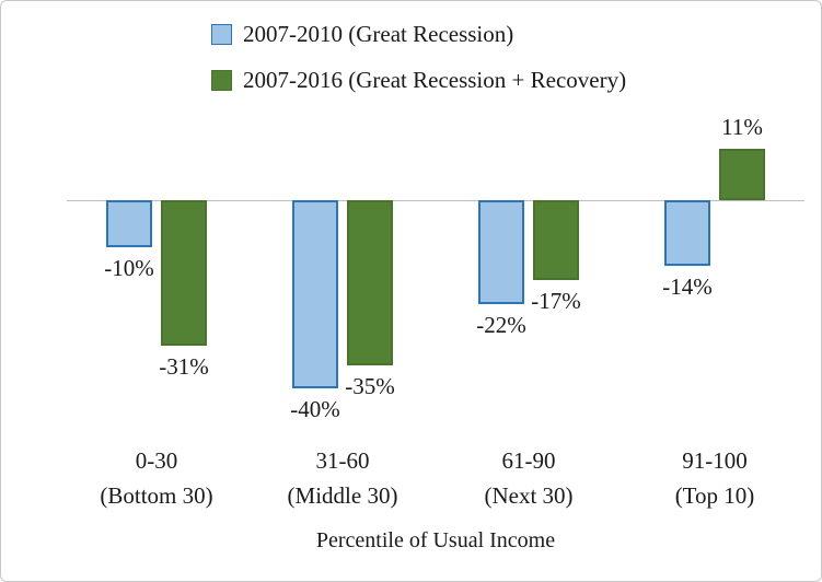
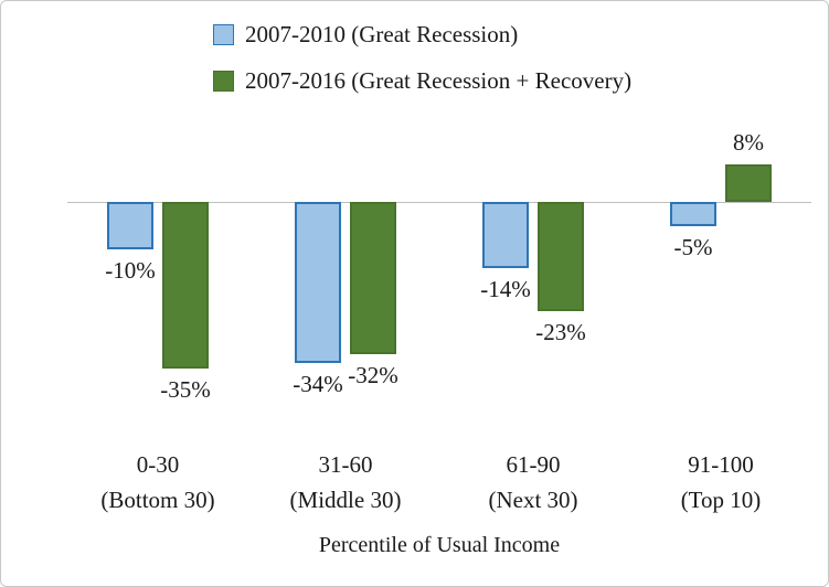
2007-2016 (Great Recession + Recovery)/0-30: -31% -> -35%
2007-2010 (Great Recession)/31-60: -40% -> -34%
2007-2016 (Great Recession + Recovery)/31-60: -35% -> -32%
2007-2010 (Great Recession)/61-90: -22% -> -14%
2007-2016 (Great Recession + Recovery)/61-90: -17% -> -23%
2007-2010 (Great Recession)/91-100: -14% -> -5%
2007-2016 (Great Recession + Recovery)/91-100: 11% -> 8%
